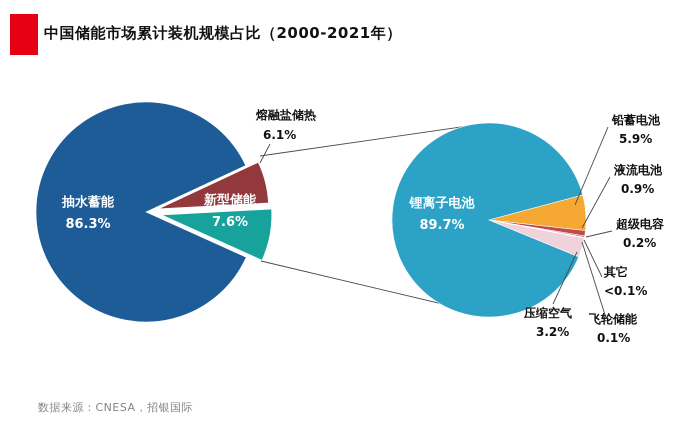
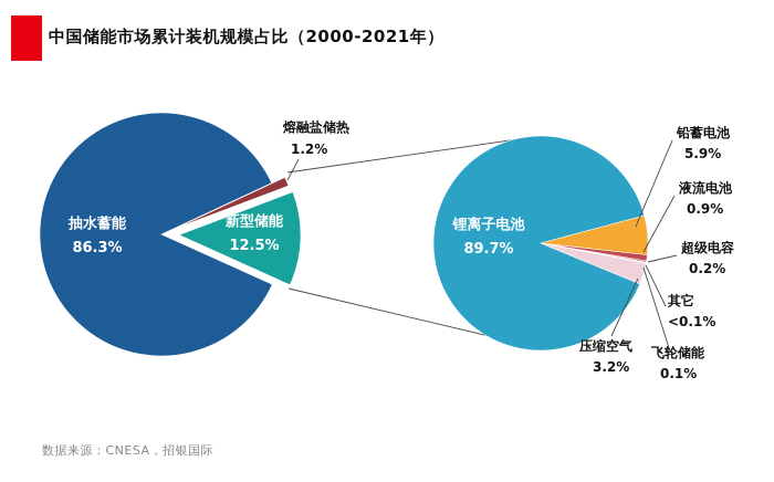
中国储能市场累计装机规模占比（2000-2021年）/熔融盐储热: 6.1% -> 1.2%
中国储能市场累计装机规模占比（2000-2021年）/新型储能: 7.6% -> 12.5%
